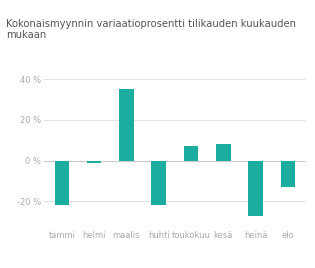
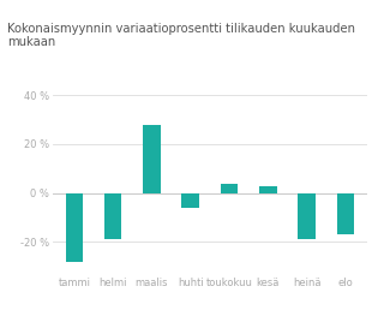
tammi: -22 % -> -28 %
helmi: -1 % -> -19 %
maalis: 35 % -> 28 %
huhti: -22 % -> -6 %
toukokuu: 7 % -> 4 %
kesä: 8 % -> 3 %
heinä: -27 % -> -19 %
elo: -13 % -> -17 %
